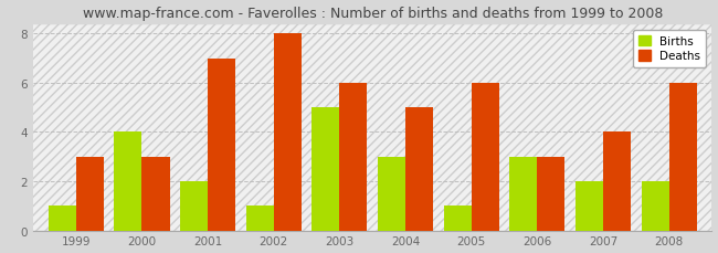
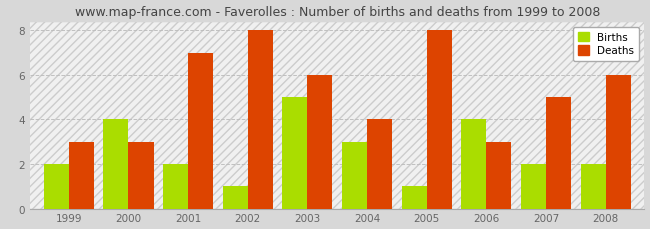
Births/1999: 1 -> 2
Deaths/2004: 5 -> 4
Deaths/2005: 6 -> 8
Births/2006: 3 -> 4
Deaths/2007: 4 -> 5
